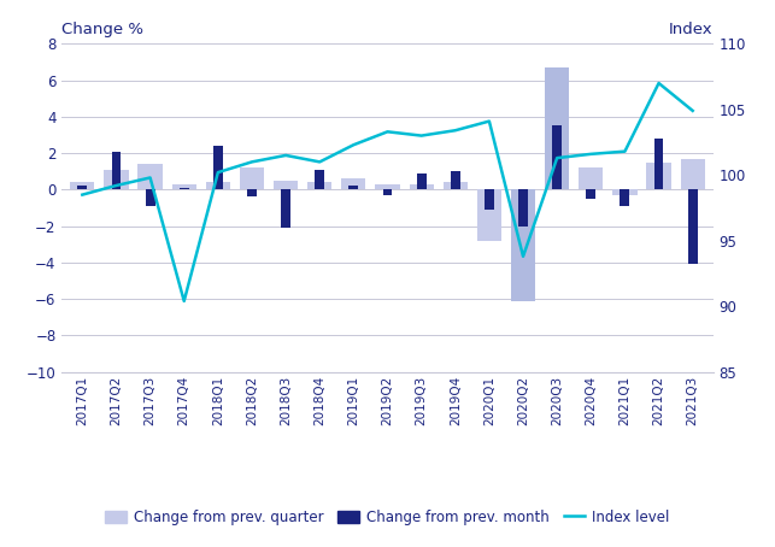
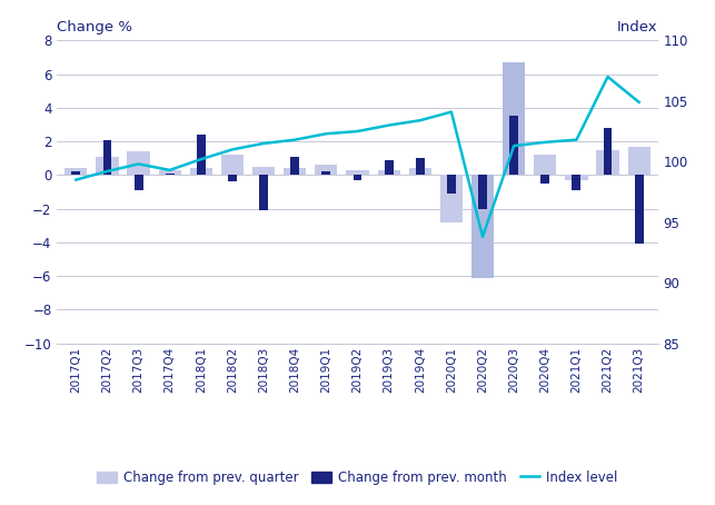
Index level/2017Q4: 90.4 -> 99.3
Index level/2018Q4: 101.0 -> 101.8
Index level/2019Q2: 103.3 -> 102.5
